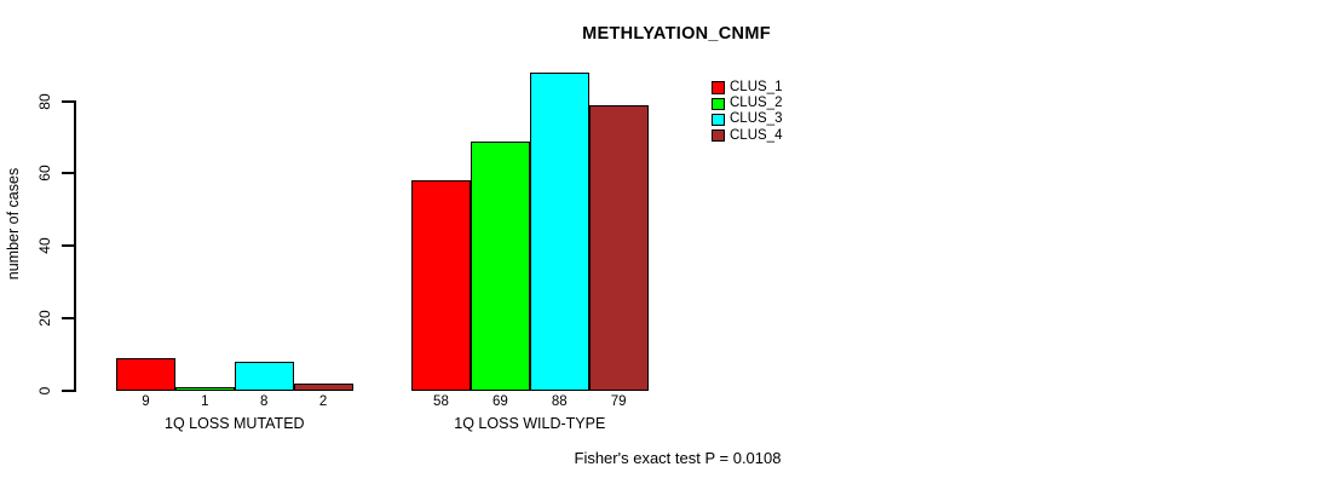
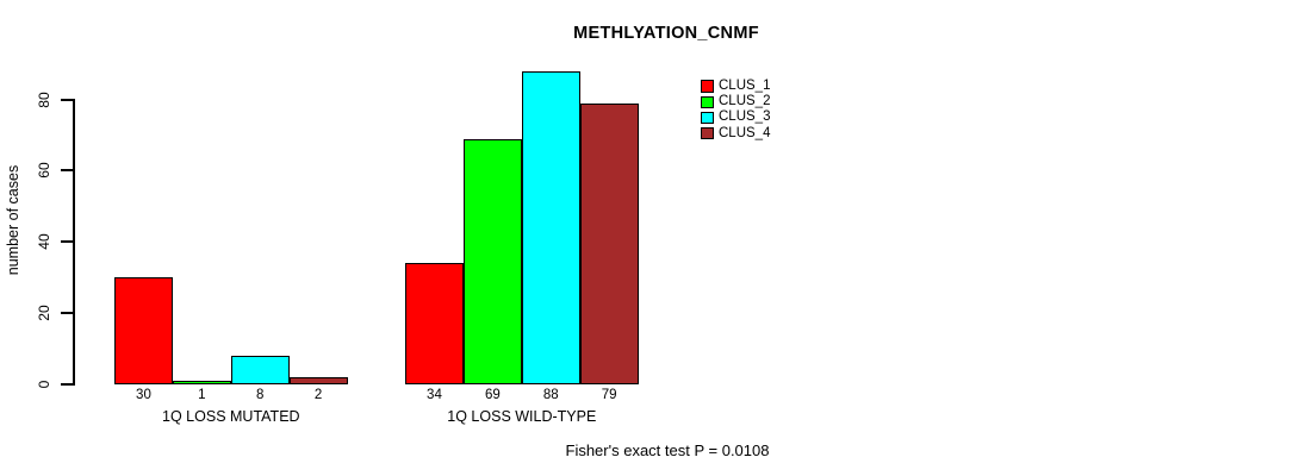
CLUS_1/1Q LOSS MUTATED: 9 -> 30
CLUS_1/1Q LOSS WILD-TYPE: 58 -> 34
